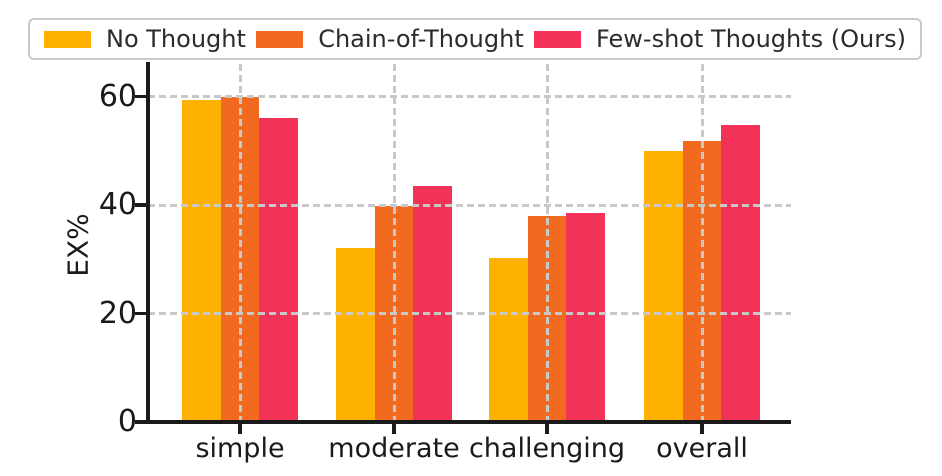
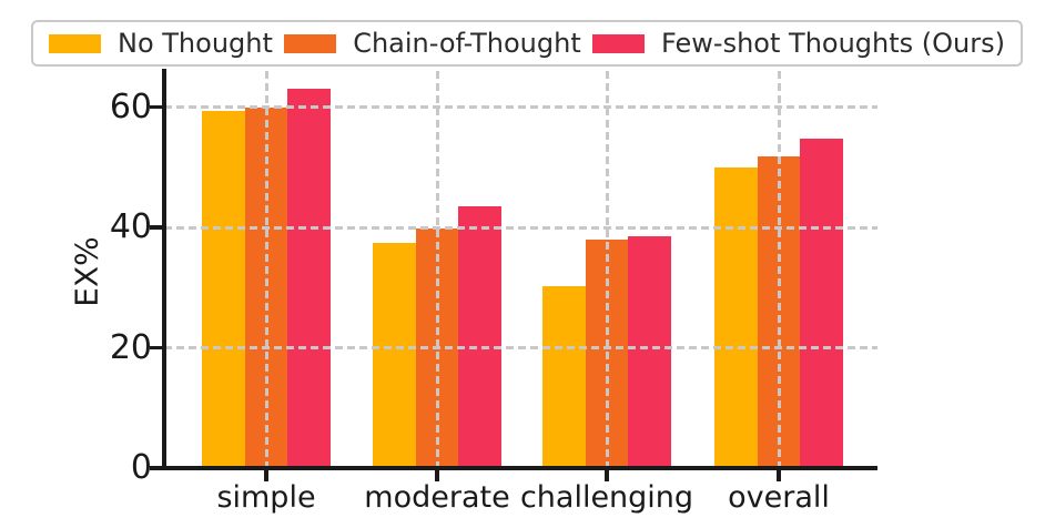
Few-shot Thoughts (Ours)/simple: 56 -> 63
No Thought/moderate: 32 -> 37
